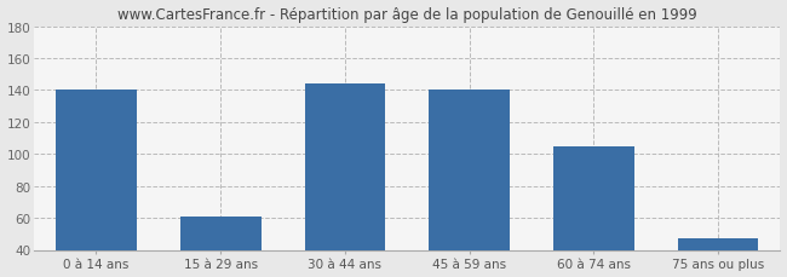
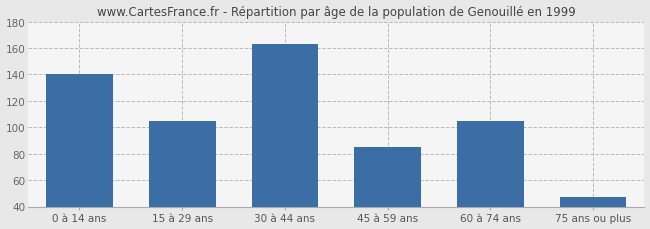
15 à 29 ans: 61 -> 105
30 à 44 ans: 144 -> 163
45 à 59 ans: 140 -> 85
